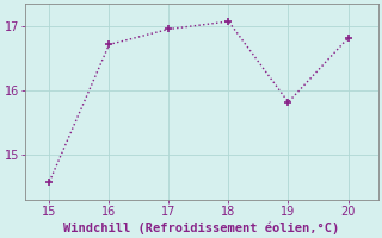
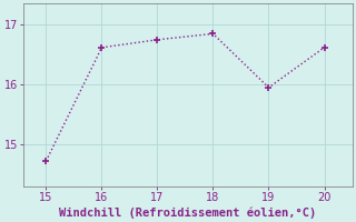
15: 14.58 -> 14.72
16: 16.72 -> 16.62
17: 16.96 -> 16.75
18: 17.08 -> 16.85
19: 15.82 -> 15.95
20: 16.82 -> 16.62
